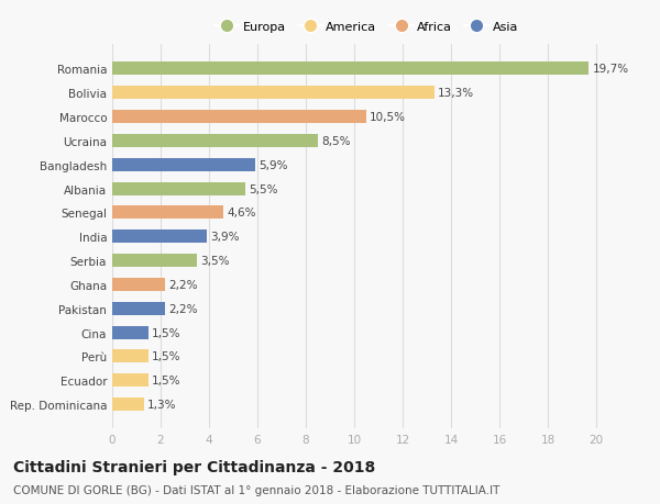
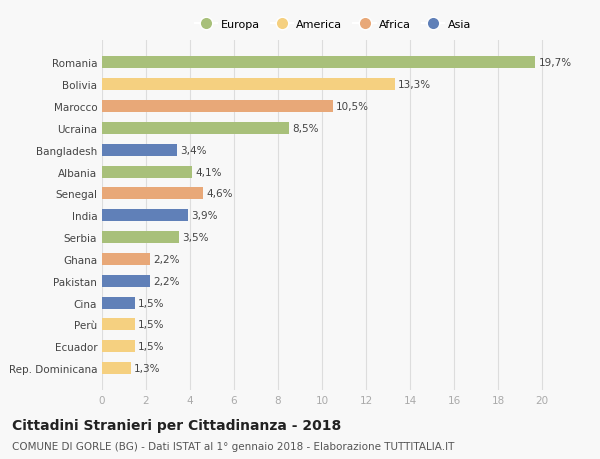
Bangladesh: 5,9% -> 3,4%
Albania: 5,5% -> 4,1%
